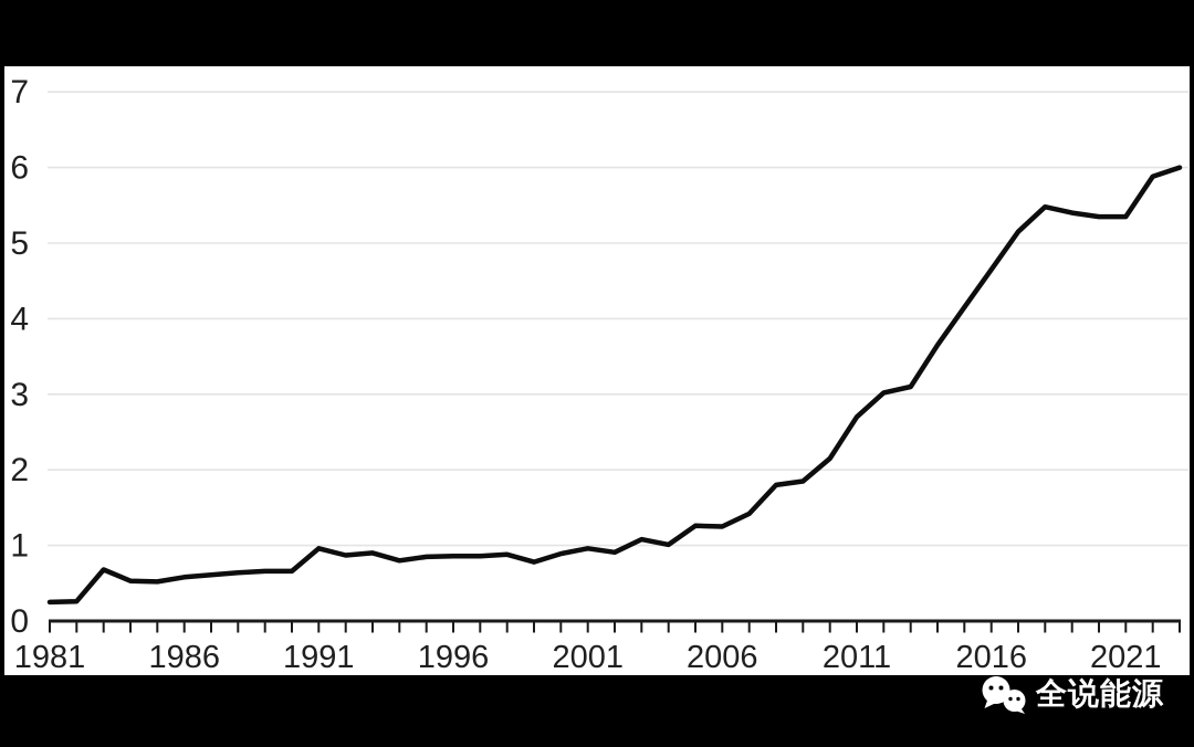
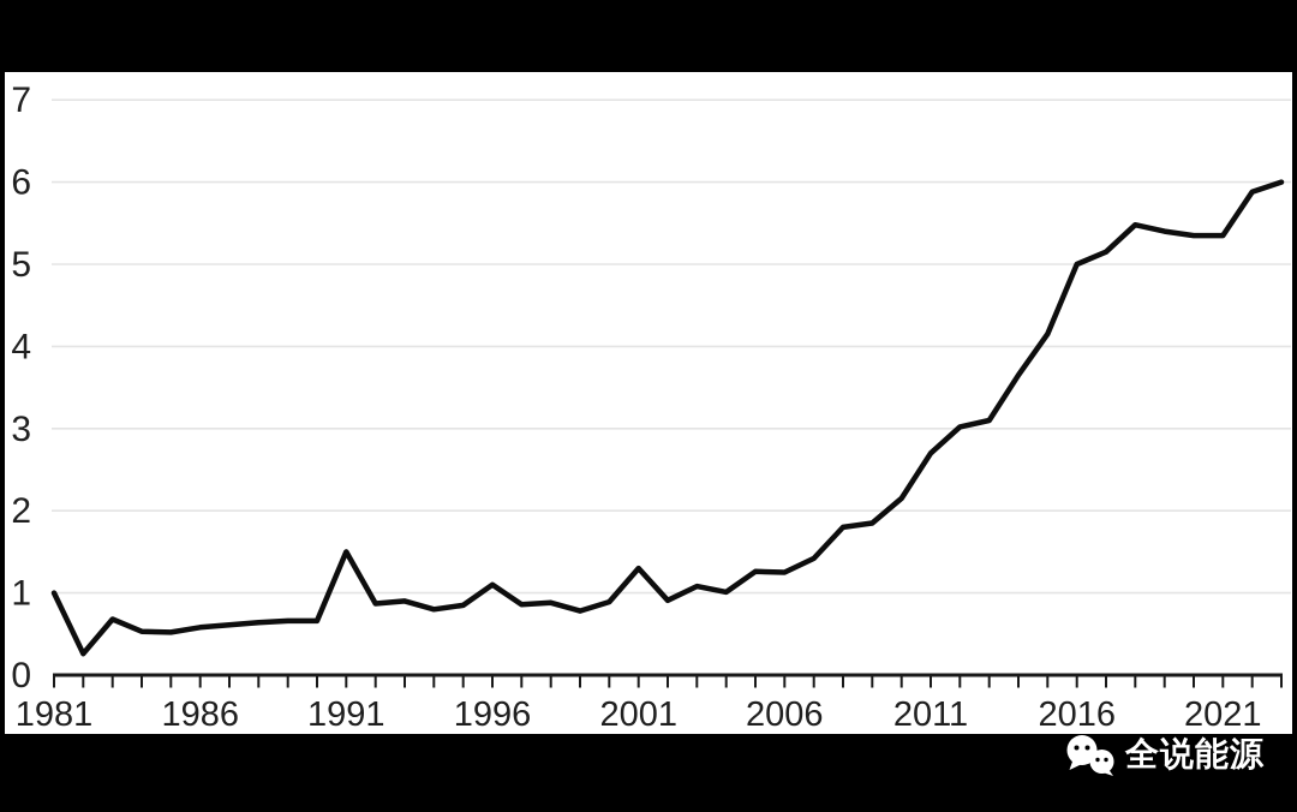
1981: 0.2 -> 1.0
1991: 1.0 -> 1.5
1996: 0.9 -> 1.1
2001: 1.0 -> 1.3
2016: 4.7 -> 5.0
